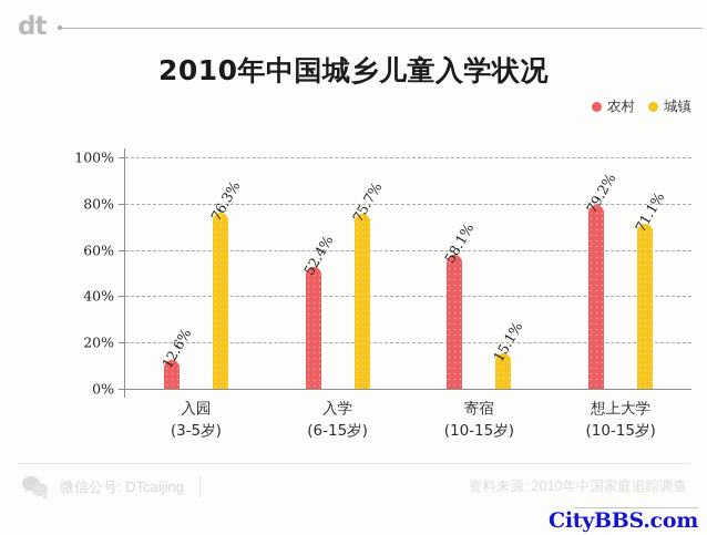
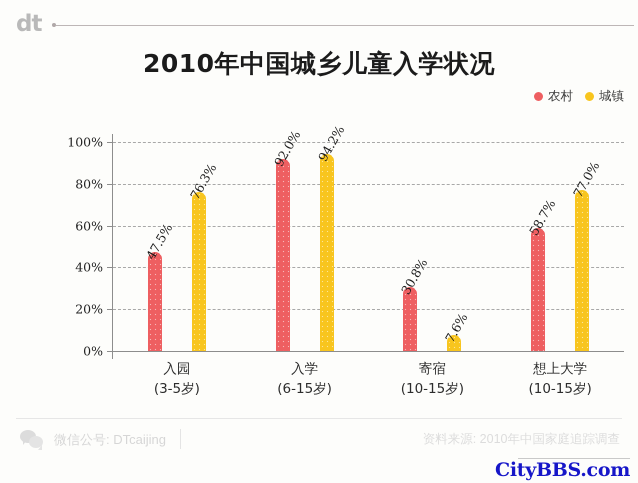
农村/入园: 12.6% -> 47.5%
农村/入学: 52.4% -> 92.0%
城镇/入学: 75.7% -> 94.2%
农村/寄宿: 58.1% -> 30.8%
城镇/寄宿: 15.1% -> 7.6%
农村/想上大学: 79.2% -> 58.7%
城镇/想上大学: 71.1% -> 77.0%
